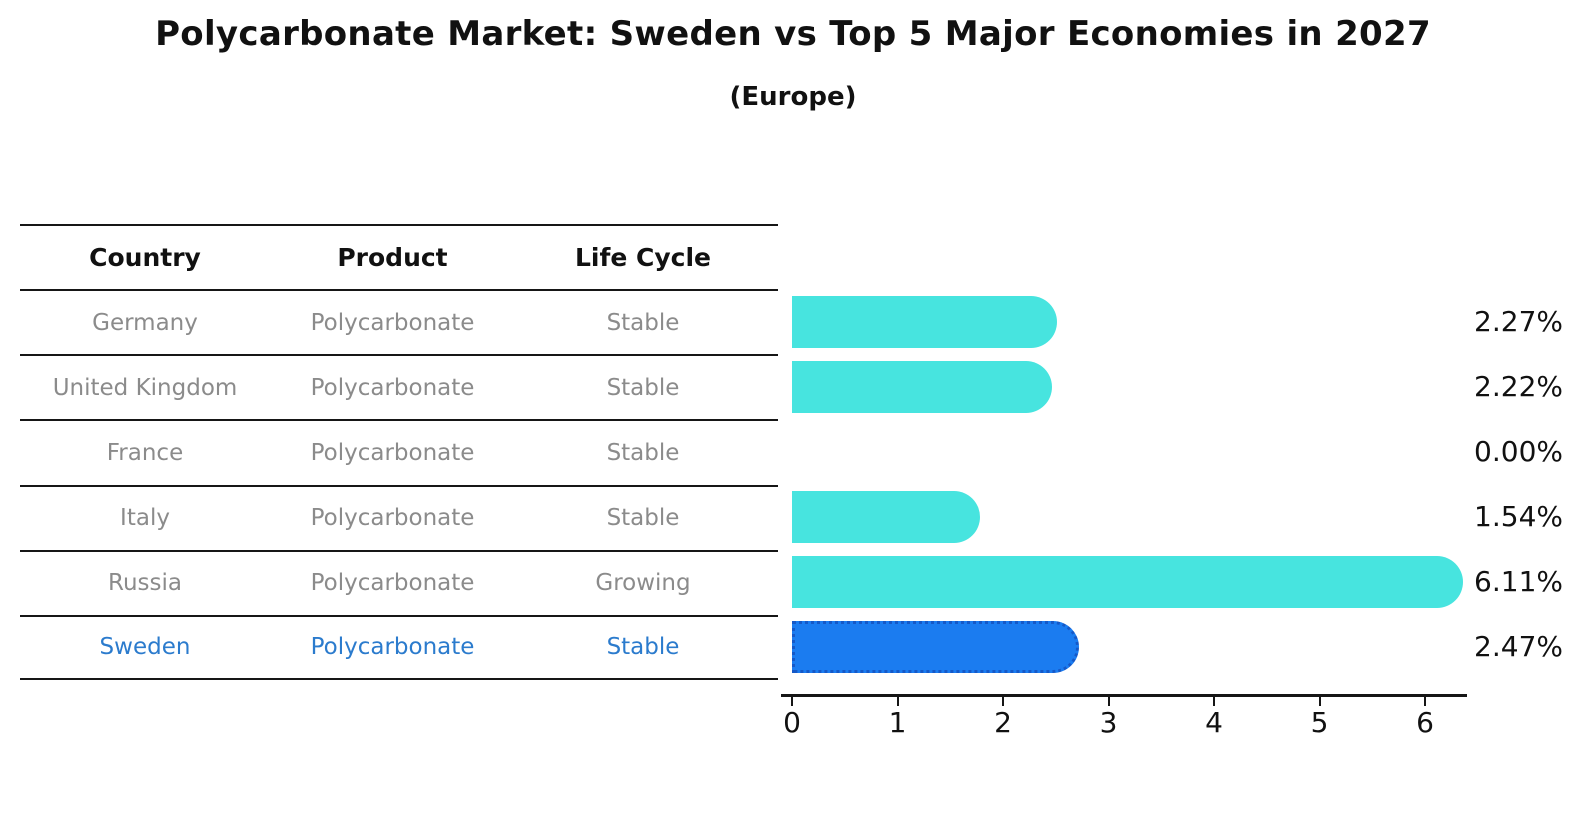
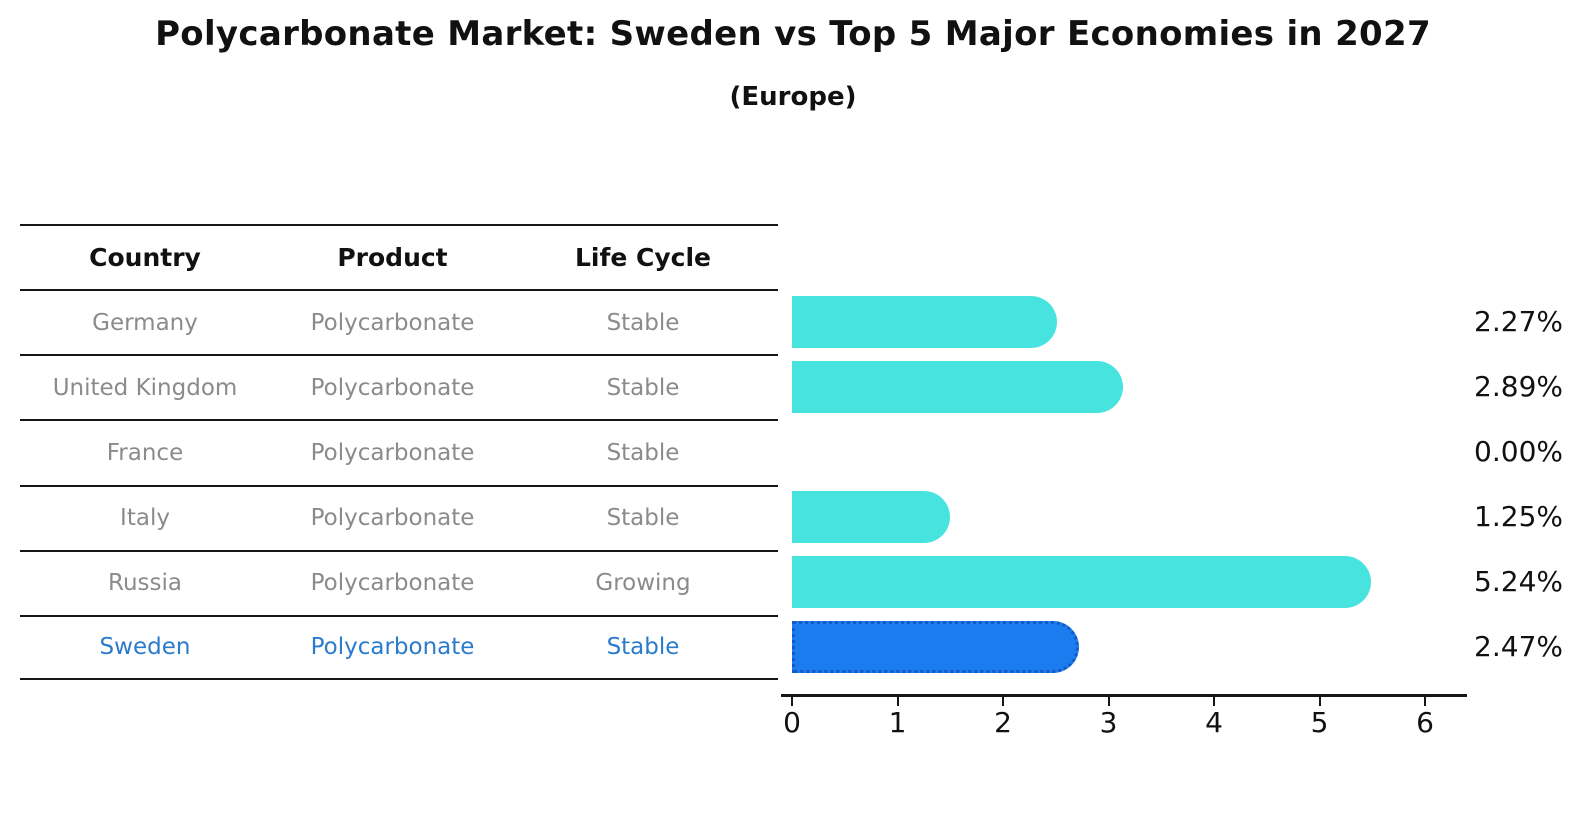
United Kingdom: 2.22% -> 2.89%
Italy: 1.54% -> 1.25%
Russia: 6.11% -> 5.24%
